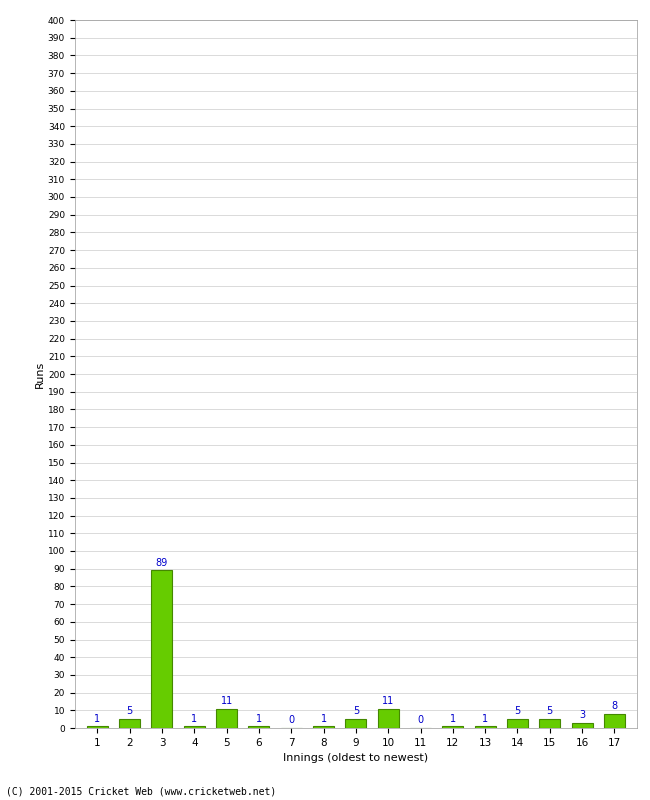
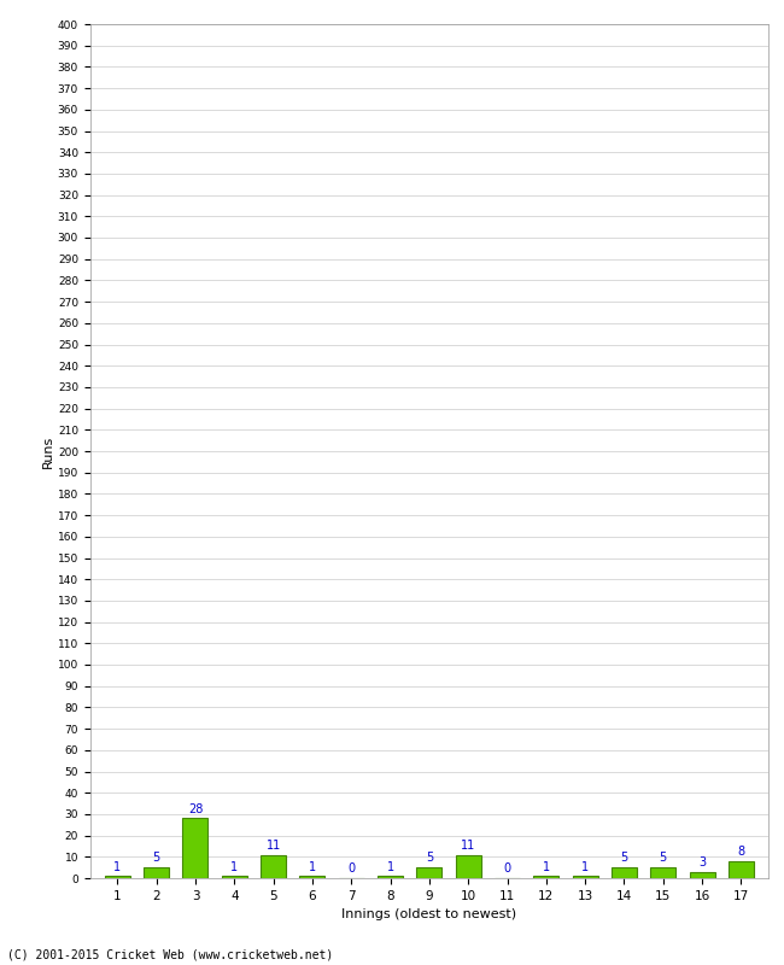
3: 89 -> 28
